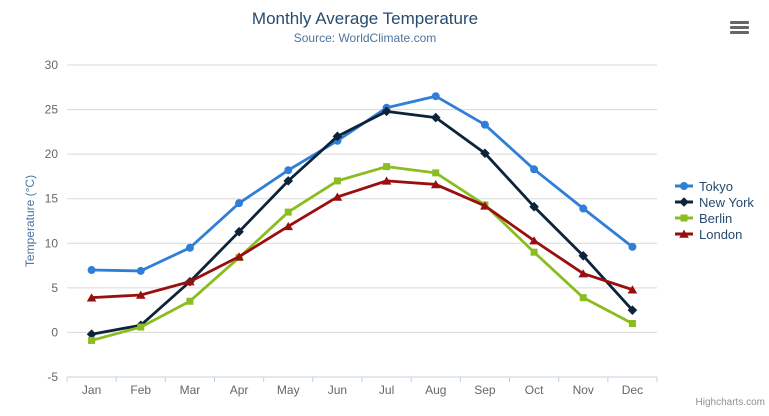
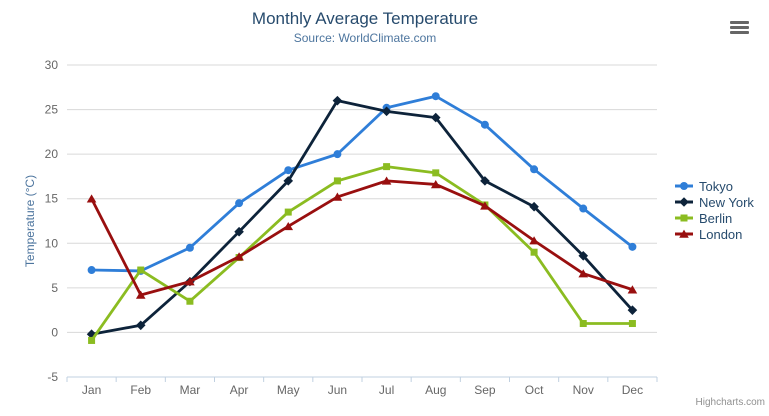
London/Jan: 4 -> 15
Berlin/Feb: 1 -> 7
Tokyo/Jun: 22 -> 20
New York/Jun: 22 -> 26
New York/Sep: 20 -> 17
Berlin/Nov: 4 -> 1
